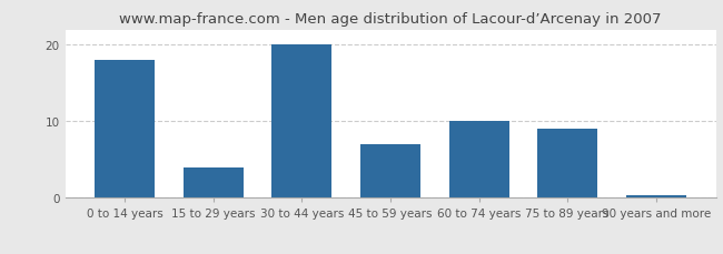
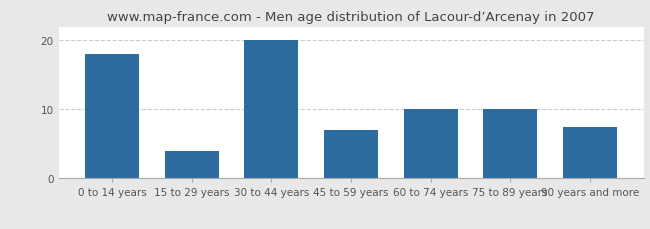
75 to 89 years: 9.0 -> 10.0
90 years and more: 0.3 -> 7.4
